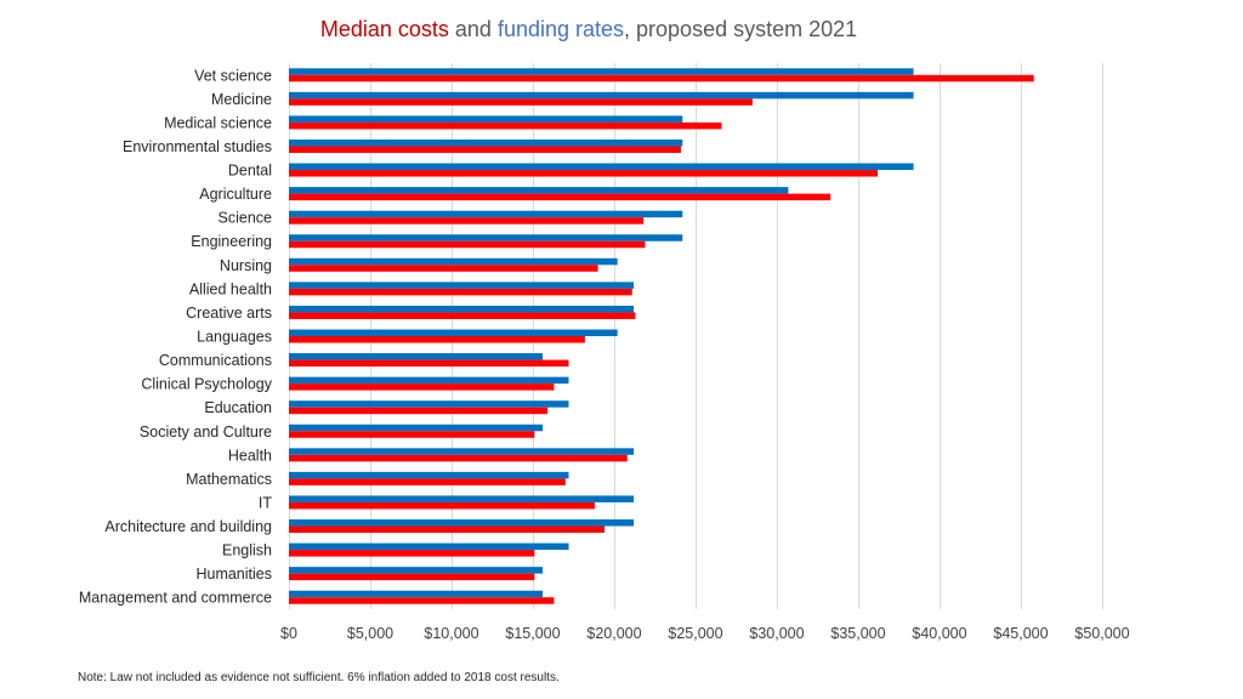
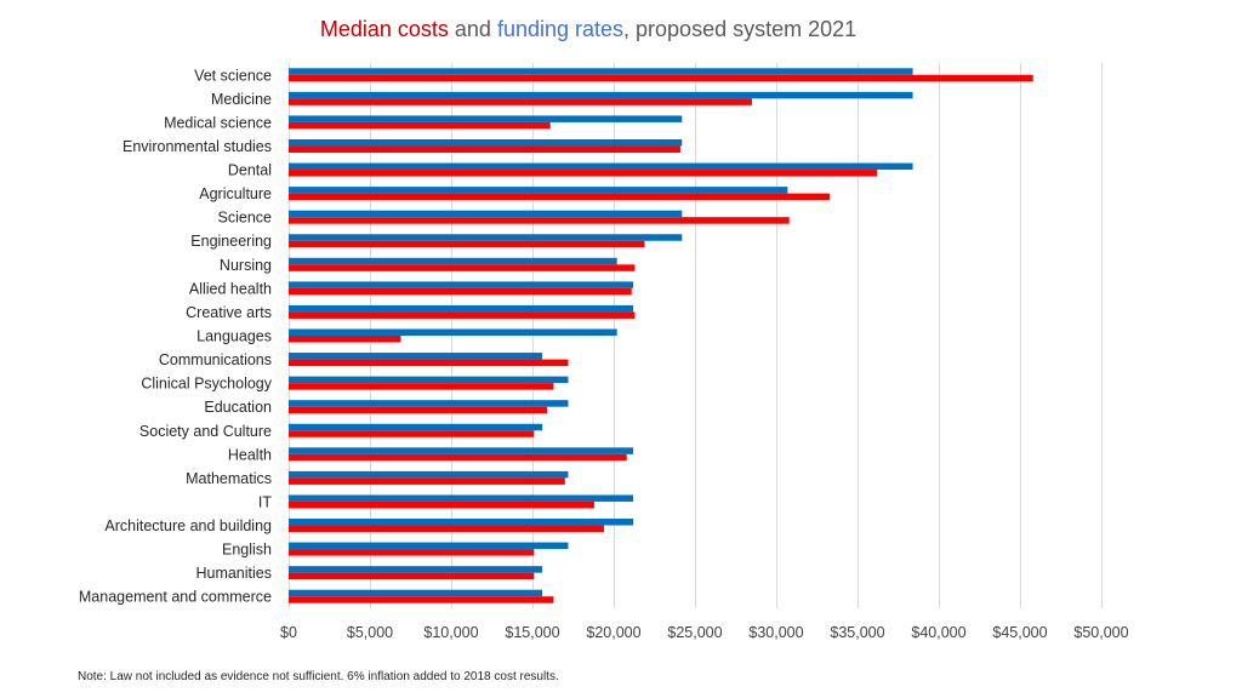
Median costs/Medical science: $26600 -> $16100
Median costs/Science: $21800 -> $30800
Median costs/Nursing: $19000 -> $21300
Median costs/Languages: $18200 -> $6900
